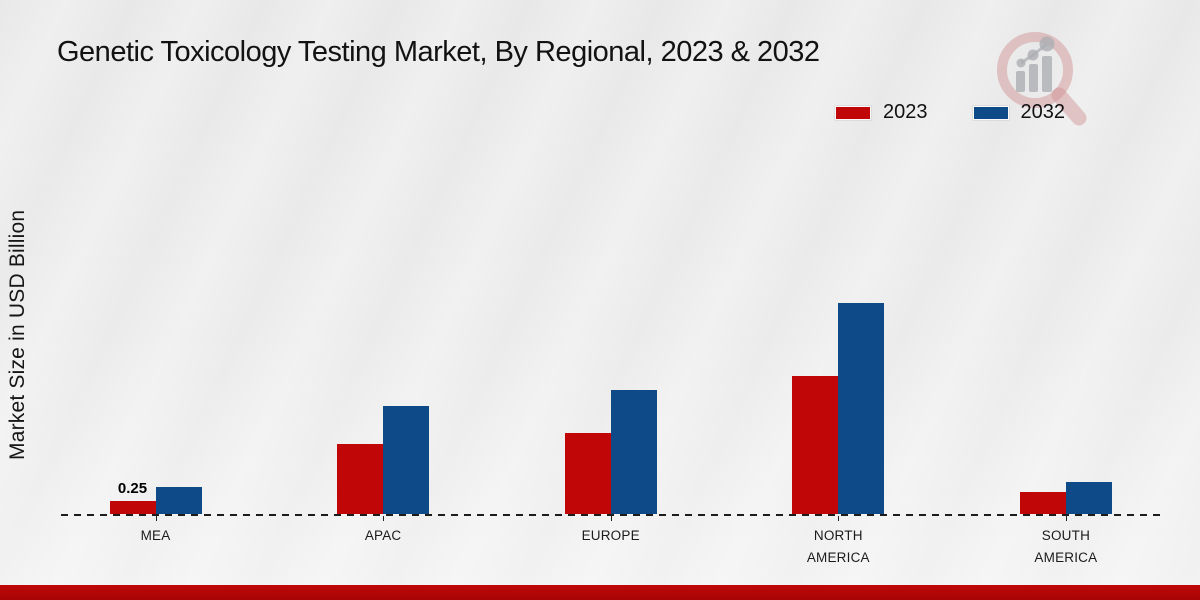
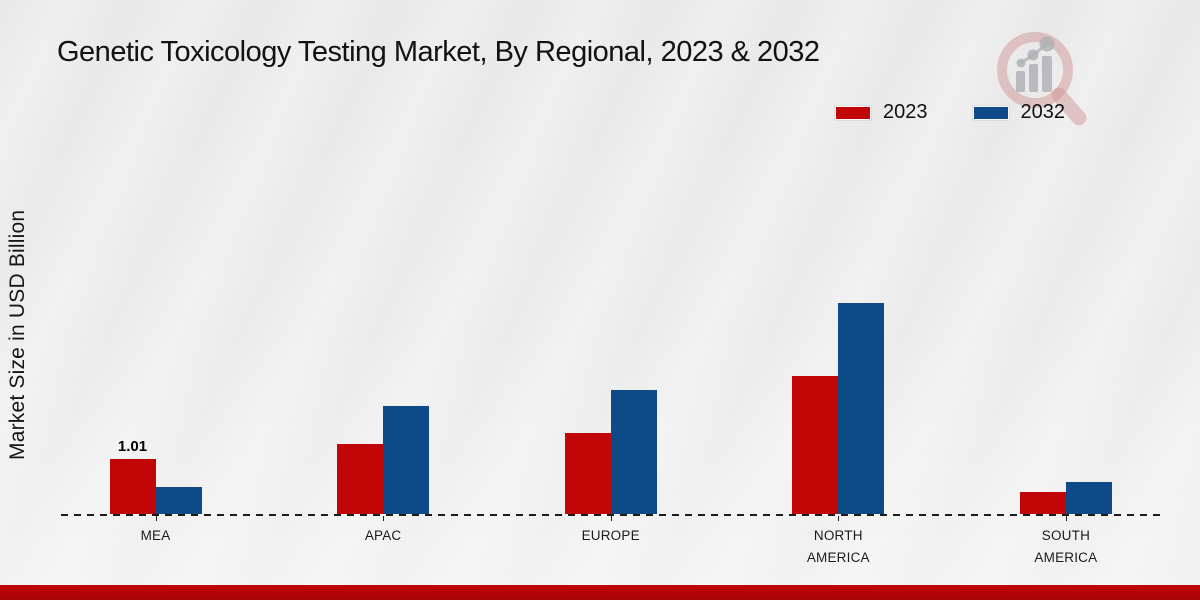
2023/MEA: 0.25 -> 1.01
